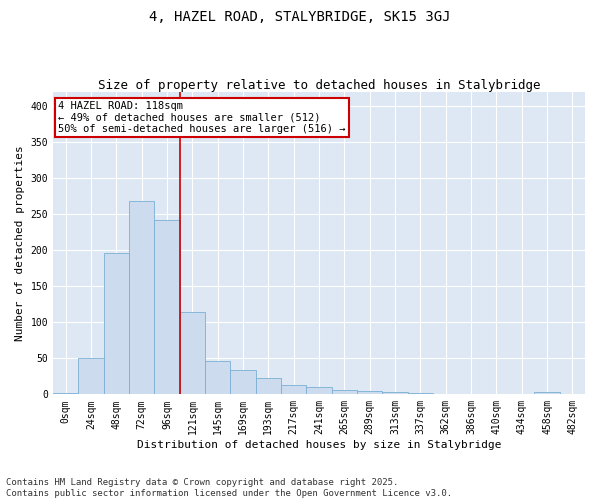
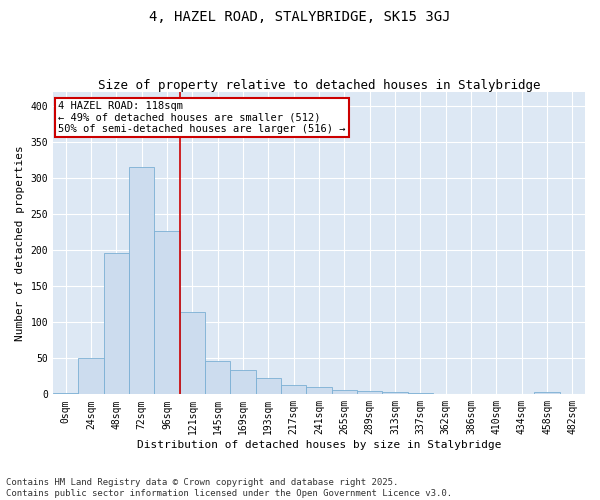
72sqm: 268 -> 316
96sqm: 242 -> 227
